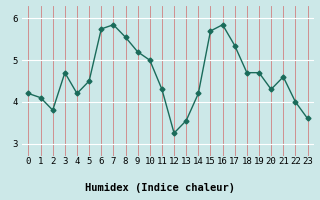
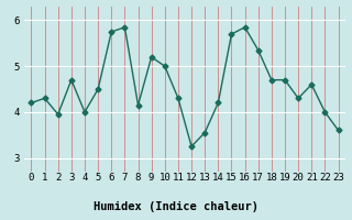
1: 4.10 -> 4.30
2: 3.80 -> 3.95
4: 4.20 -> 4.00
8: 5.55 -> 4.15
